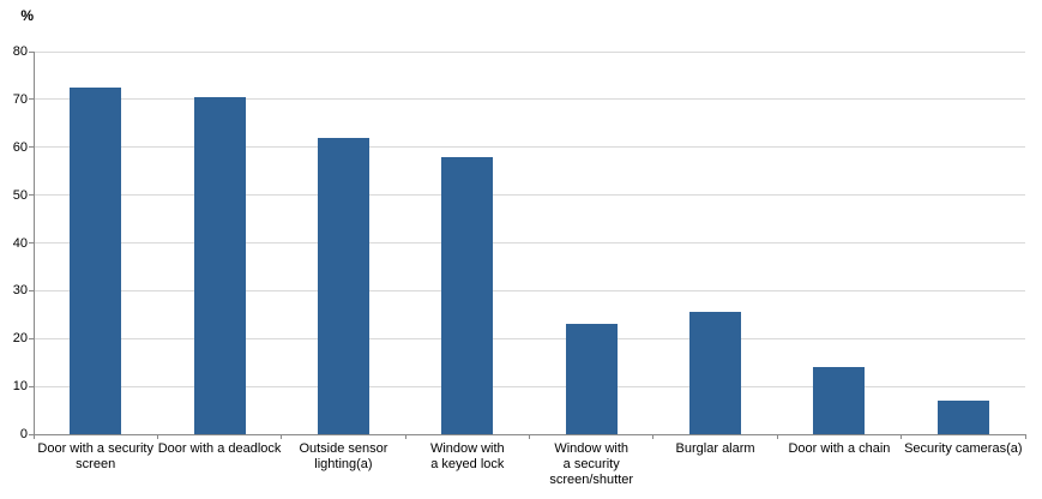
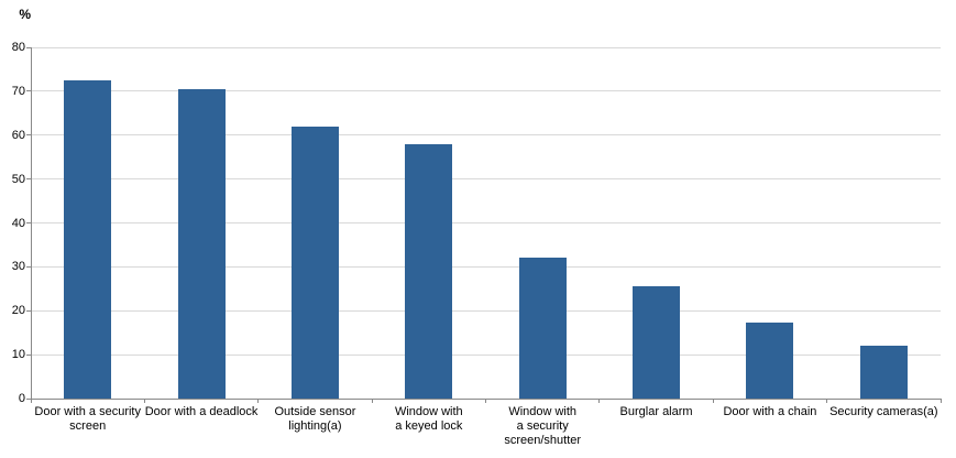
Window with a security screen/shutter: 23 -> 32
Door with a chain: 14 -> 17
Security cameras(a): 7 -> 12
